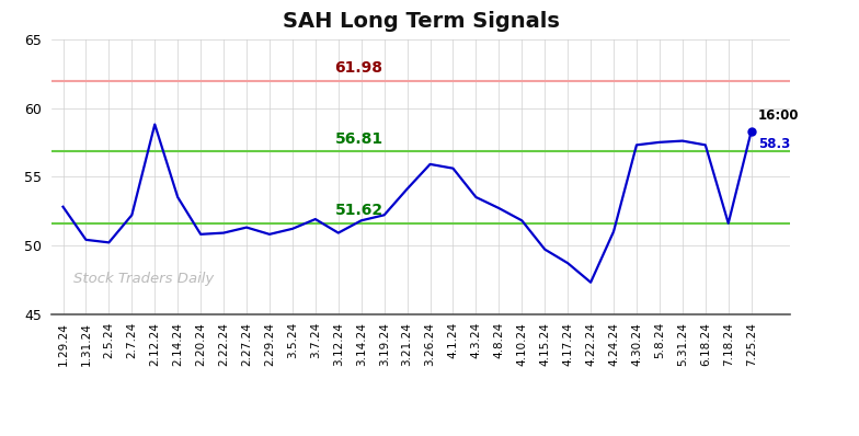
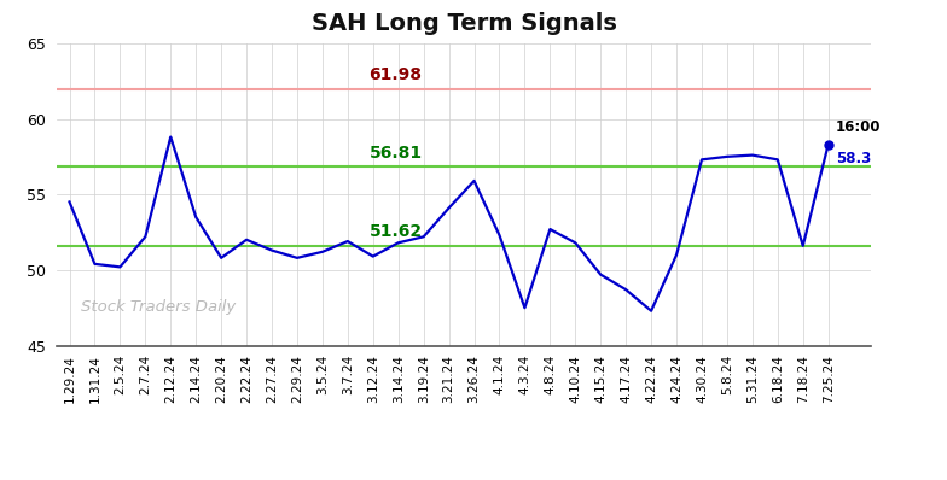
1.29.24: 52.8 -> 54.5
2.22.24: 50.9 -> 52.0
4.1.24: 55.6 -> 52.3
4.3.24: 53.5 -> 47.5
